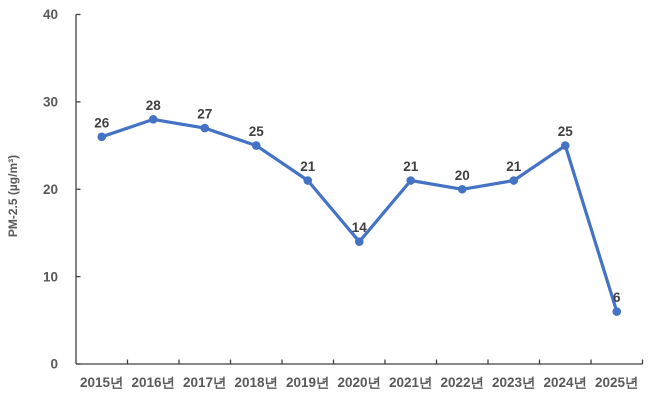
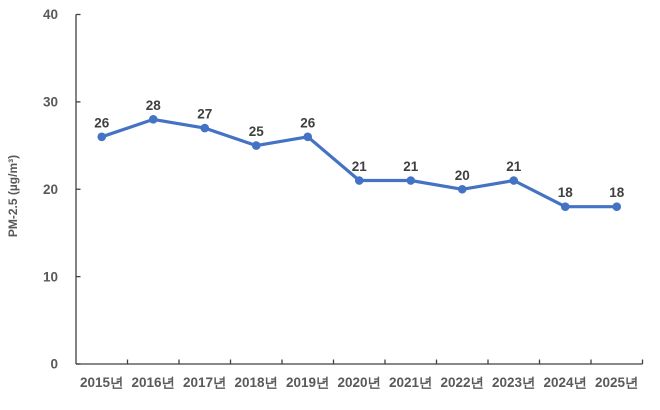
2019년: 21 -> 26
2020년: 14 -> 21
2024년: 25 -> 18
2025년: 6 -> 18
